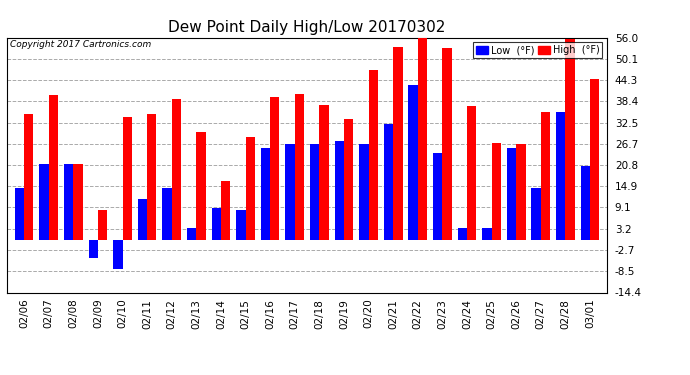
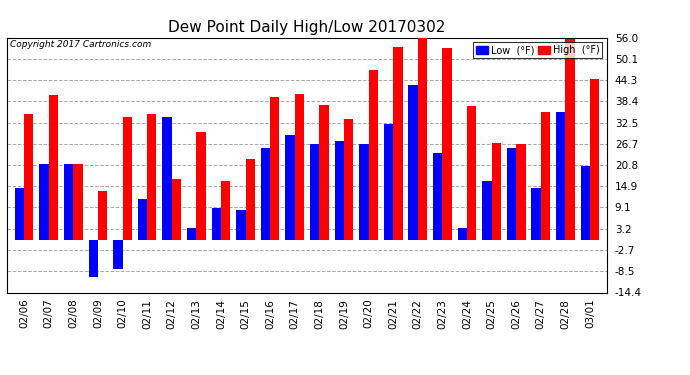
Low (°F)/02/09: -5.0 -> -10.0
High (°F)/02/09: 8.5 -> 13.5
Low (°F)/02/12: 14.5 -> 34.0
High (°F)/02/12: 39.0 -> 17.0
High (°F)/02/15: 28.5 -> 22.5
Low (°F)/02/17: 26.5 -> 29.0
Low (°F)/02/25: 3.5 -> 16.5
